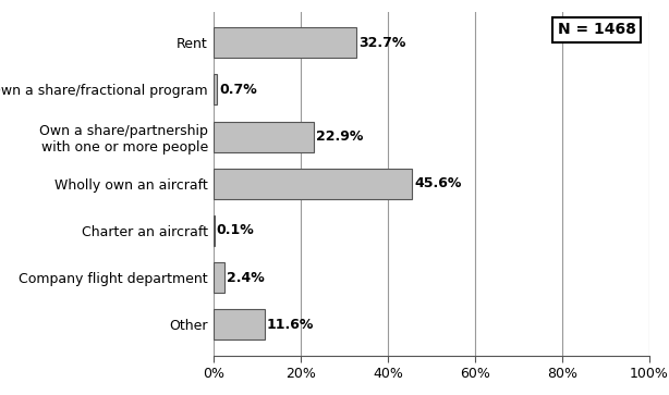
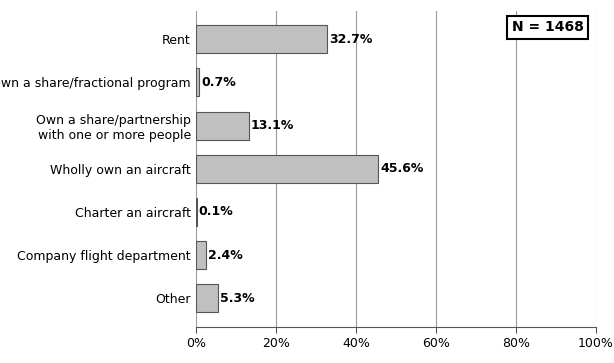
Own a share/partnership with one or more people: 22.9% -> 13.1%
Other: 11.6% -> 5.3%
